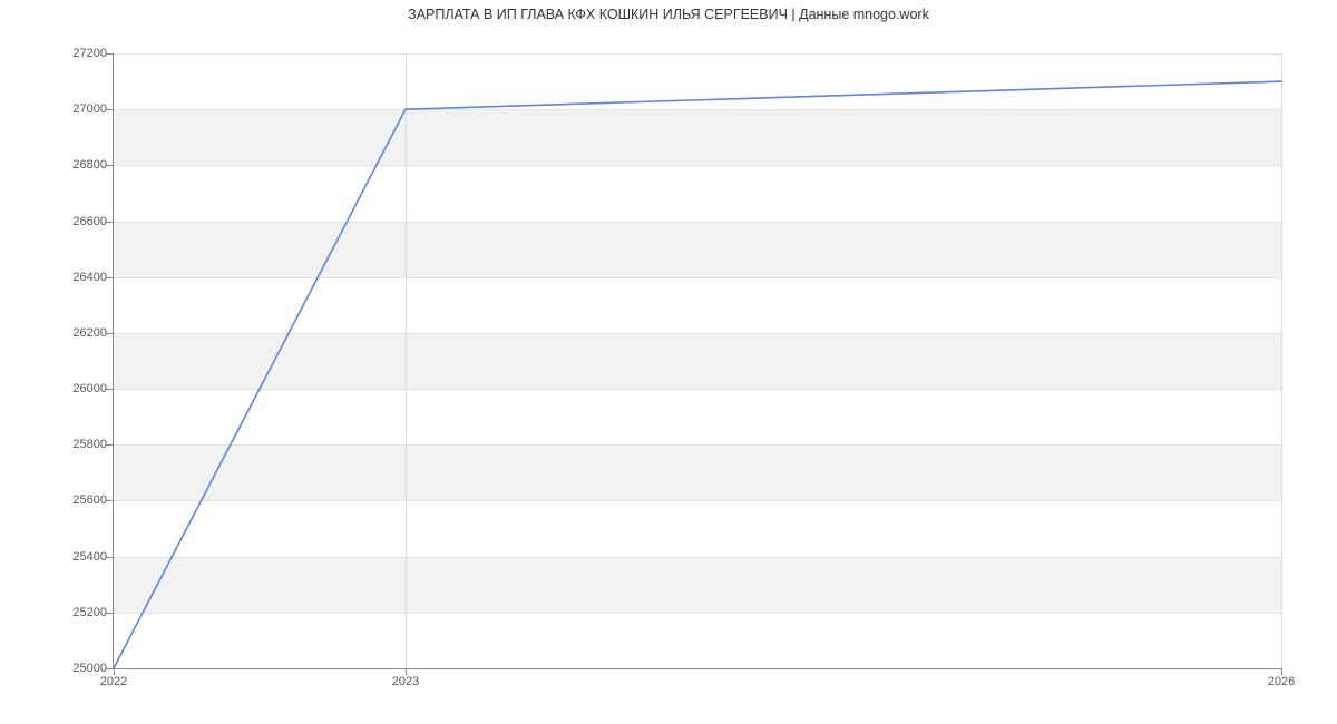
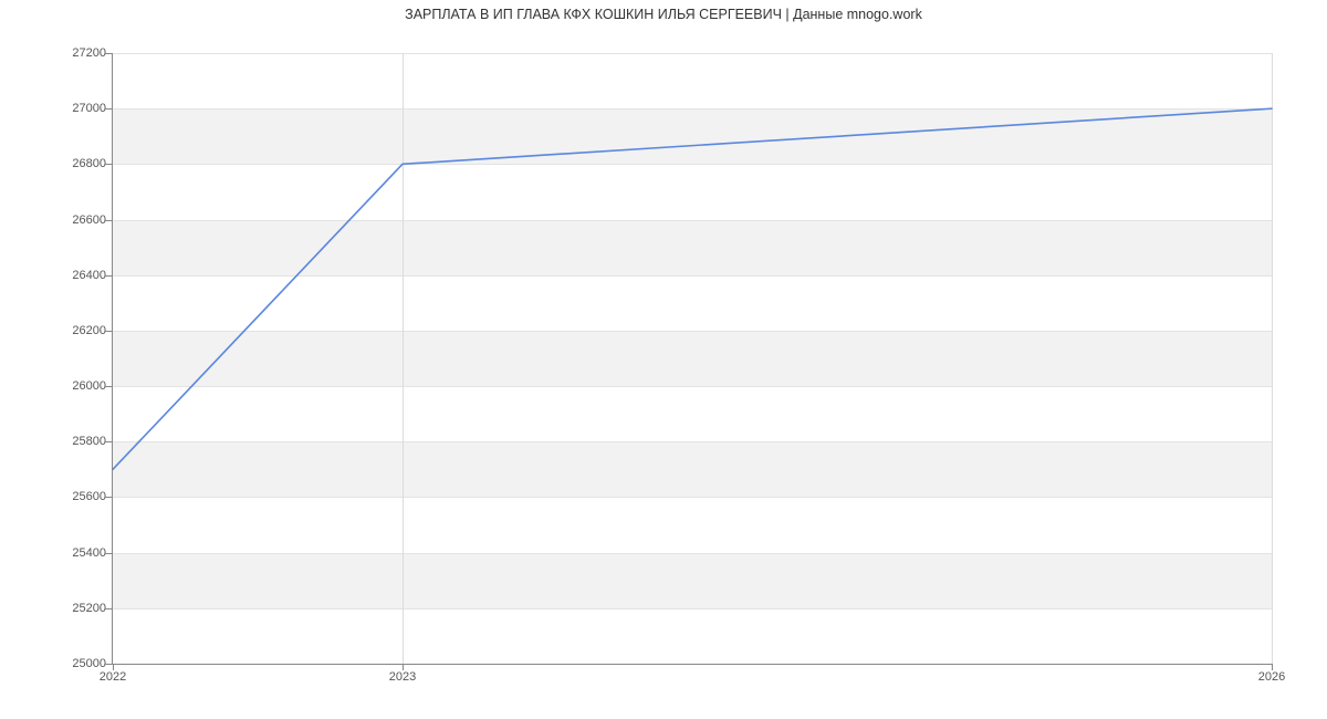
2022: 25000 -> 25700
2023: 27000 -> 26800
2026: 27100 -> 27000
